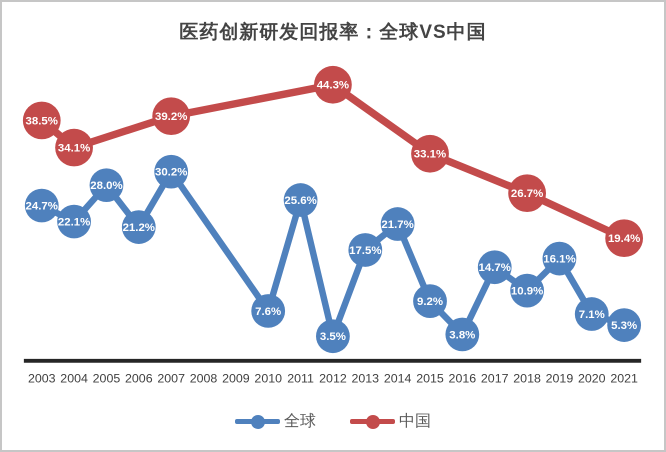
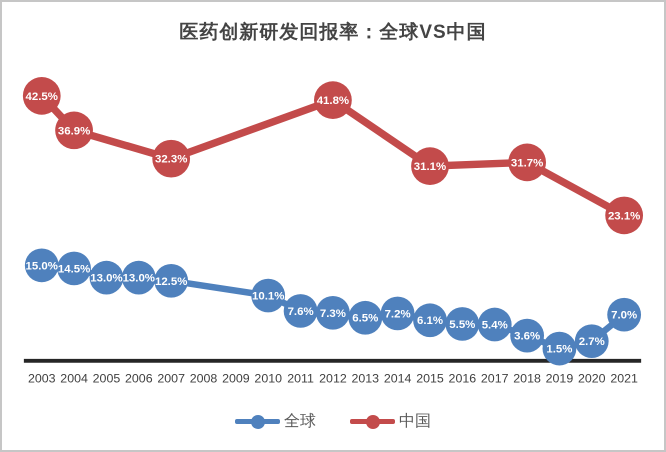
全球/2003: 24.7% -> 15.0%
中国/2003: 38.5% -> 42.5%
全球/2004: 22.1% -> 14.5%
中国/2004: 34.1% -> 36.9%
全球/2005: 28.0% -> 13.0%
全球/2006: 21.2% -> 13.0%
全球/2007: 30.2% -> 12.5%
中国/2007: 39.2% -> 32.3%
全球/2010: 7.6% -> 10.1%
全球/2011: 25.6% -> 7.6%
全球/2012: 3.5% -> 7.3%
中国/2012: 44.3% -> 41.8%
全球/2013: 17.5% -> 6.5%
全球/2014: 21.7% -> 7.2%
全球/2015: 9.2% -> 6.1%
中国/2015: 33.1% -> 31.1%
全球/2016: 3.8% -> 5.5%
全球/2017: 14.7% -> 5.4%
全球/2018: 10.9% -> 3.6%
中国/2018: 26.7% -> 31.7%
全球/2019: 16.1% -> 1.5%
全球/2020: 7.1% -> 2.7%
全球/2021: 5.3% -> 7.0%
中国/2021: 19.4% -> 23.1%
